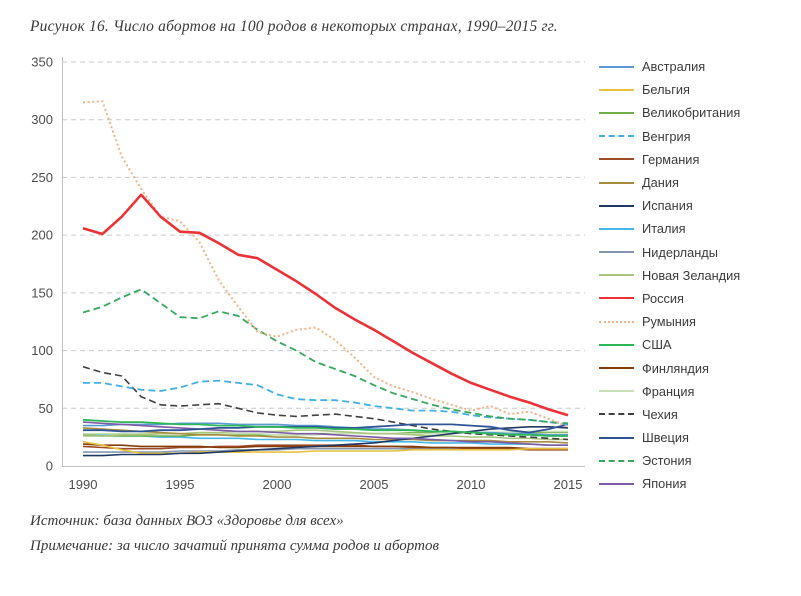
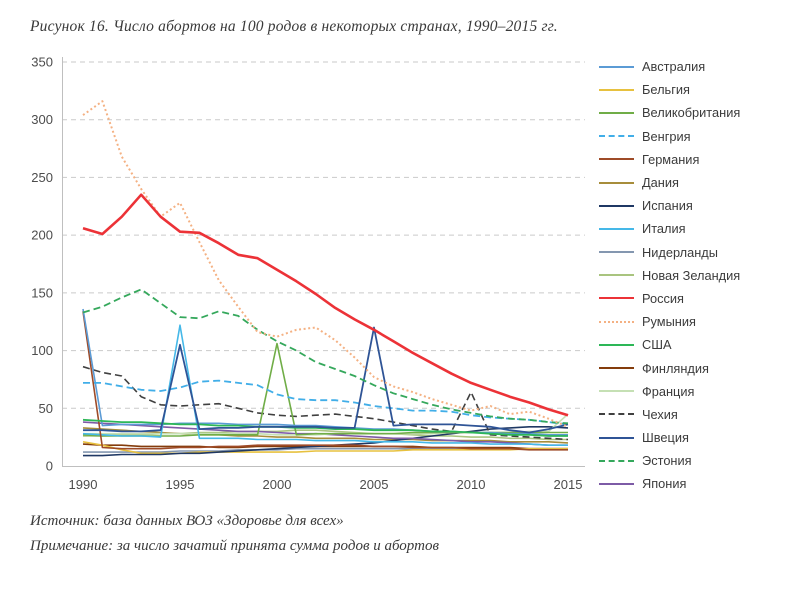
Австралия/1990: 35 -> 136
Германия/1990: 17 -> 134
Румыния/1990: 315 -> 304
Италия/1995: 25 -> 122
Румыния/1995: 212 -> 228
Швеция/1995: 31 -> 105
Великобритания/2000: 27 -> 106
Швеция/2005: 34 -> 120
Чехия/2010: 28 -> 64
Франция/2015: 30 -> 45
